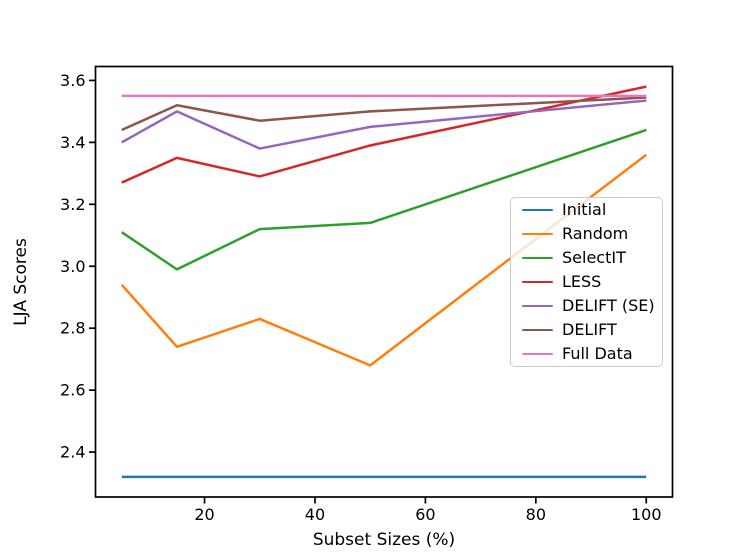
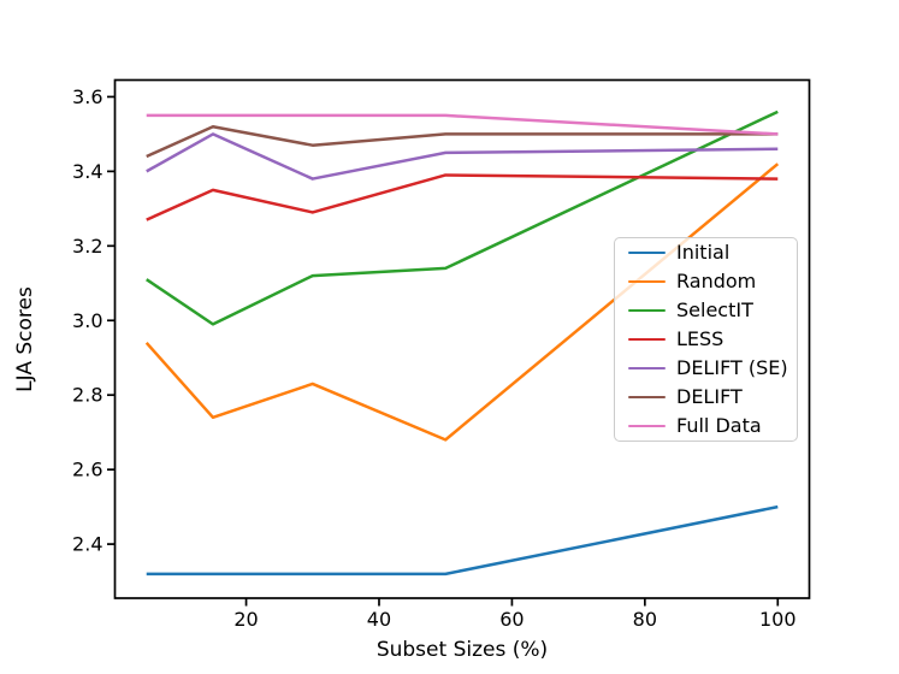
Initial/100: 2.32 -> 2.50
Random/100: 3.36 -> 3.42
SelectIT/100: 3.44 -> 3.56
LESS/100: 3.58 -> 3.38
DELIFT (SE)/100: 3.54 -> 3.46
DELIFT/100: 3.54 -> 3.50
Full Data/100: 3.55 -> 3.50
